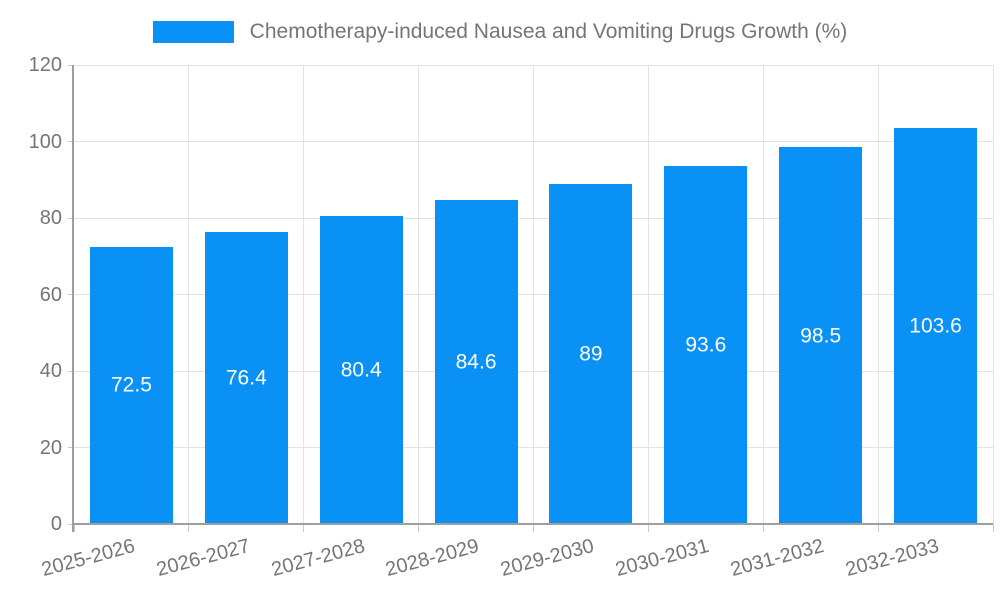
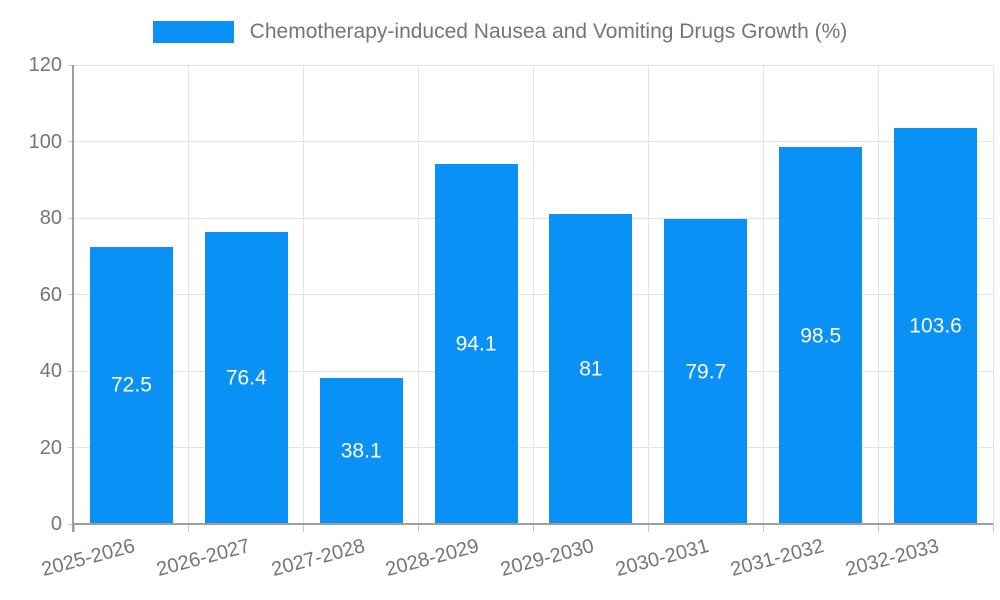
2027-2028: 80.4 -> 38.1
2028-2029: 84.6 -> 94.1
2029-2030: 89 -> 81
2030-2031: 93.6 -> 79.7
